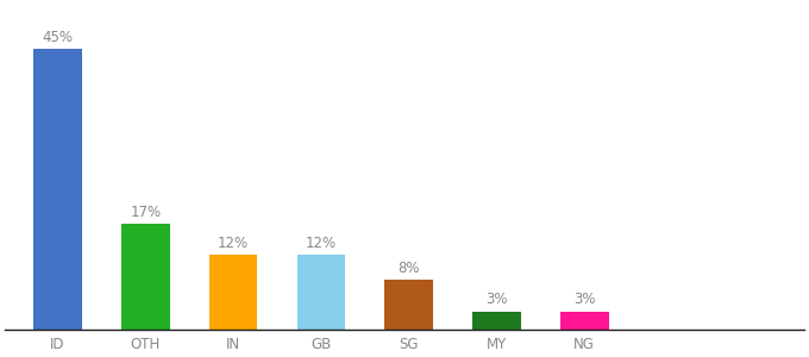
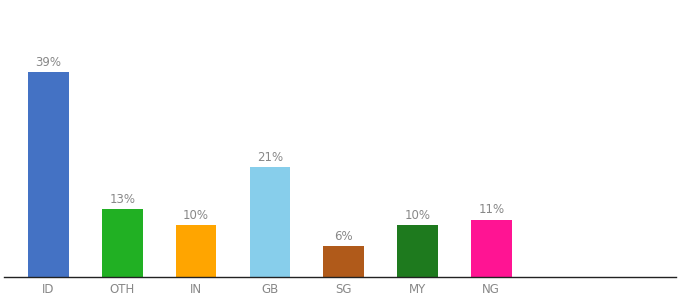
ID: 45% -> 39%
OTH: 17% -> 13%
IN: 12% -> 10%
GB: 12% -> 21%
SG: 8% -> 6%
MY: 3% -> 10%
NG: 3% -> 11%
